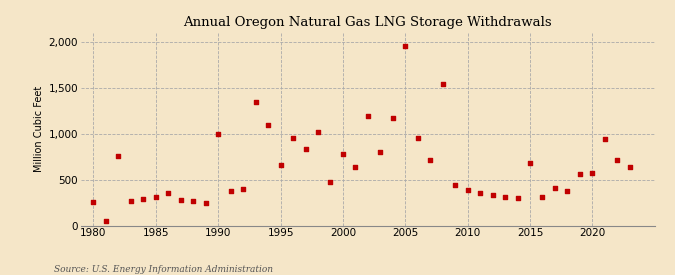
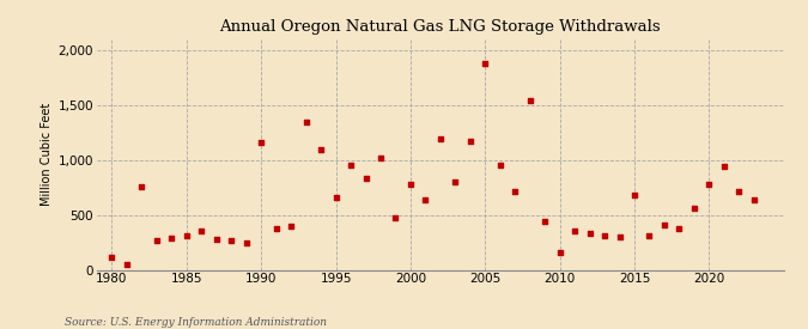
1980: 260 -> 120
1990: 1,000 -> 1,160
2005: 1,960 -> 1,880
2010: 390 -> 160
2020: 570 -> 780
